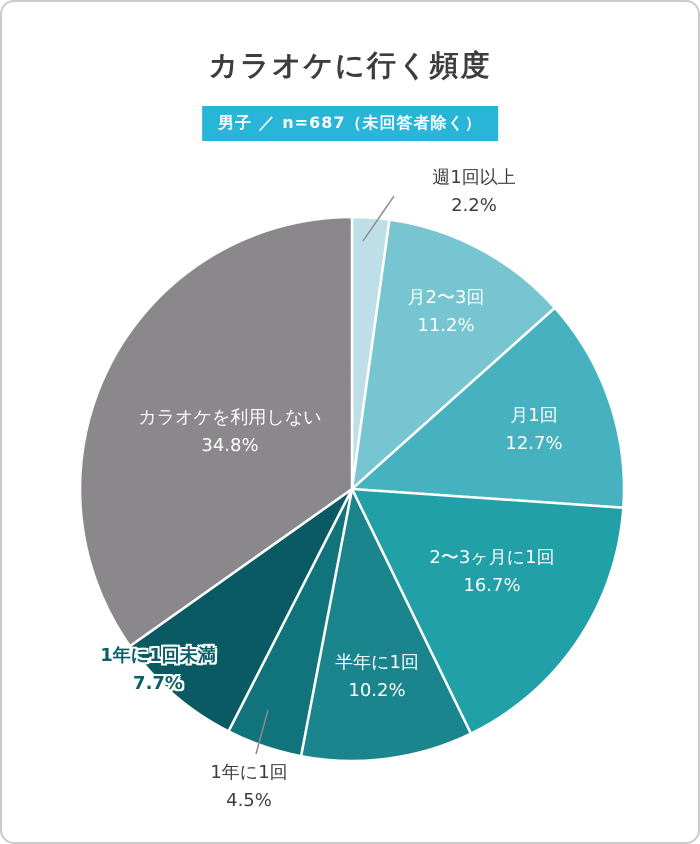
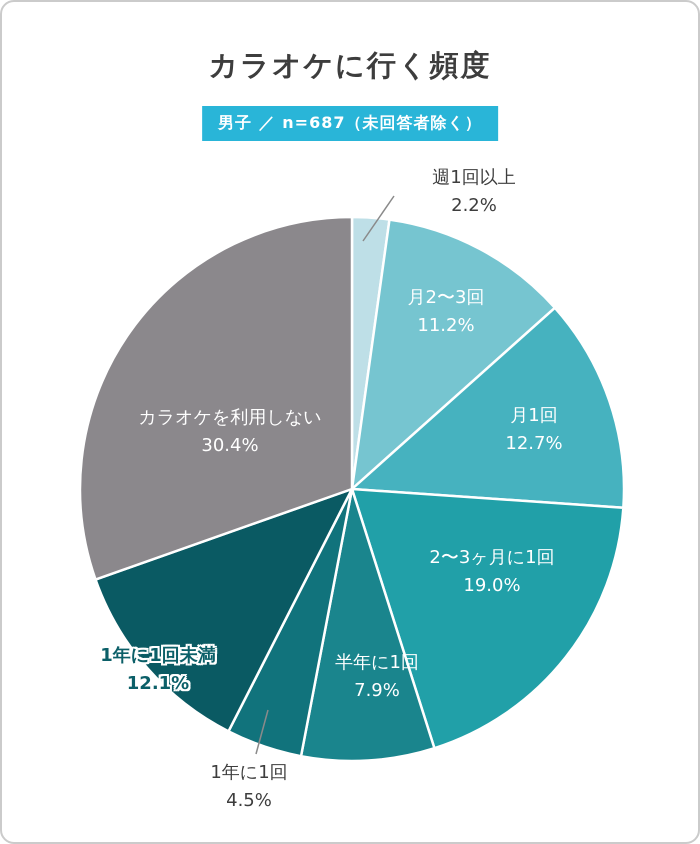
2〜3ヶ月に1回: 16.7% -> 19.0%
半年に1回: 10.2% -> 7.9%
1年に1回未満: 7.7% -> 12.1%
カラオケを利用しない: 34.8% -> 30.4%
